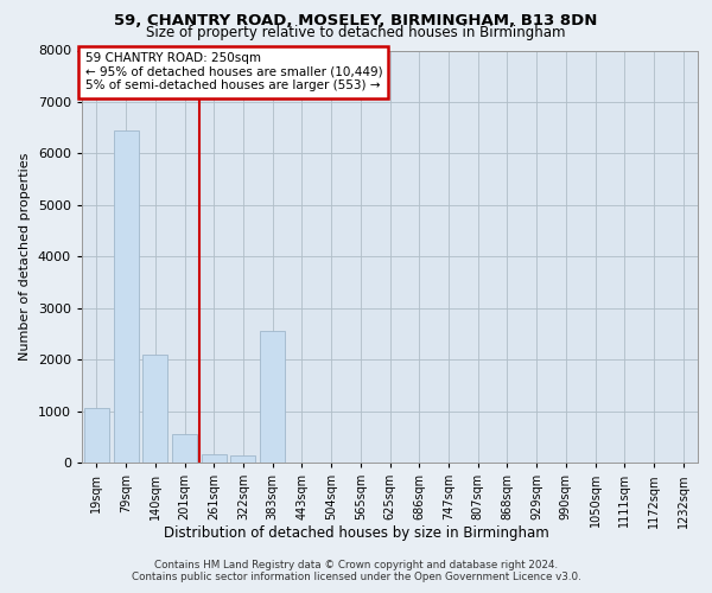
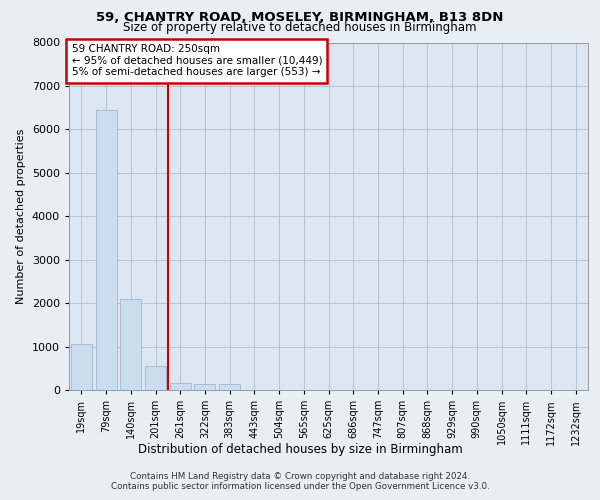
383sqm: 2550 -> 130
